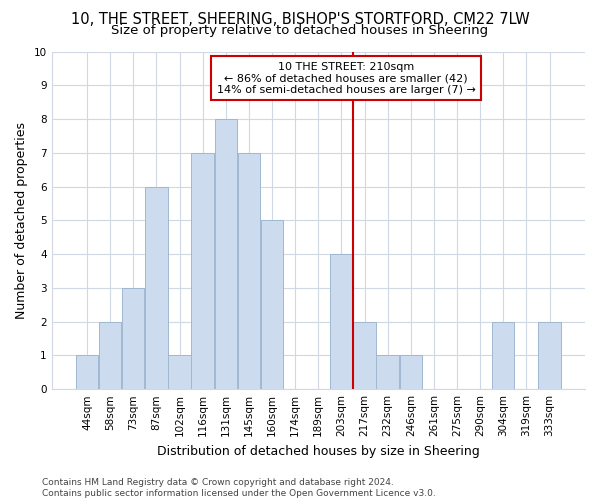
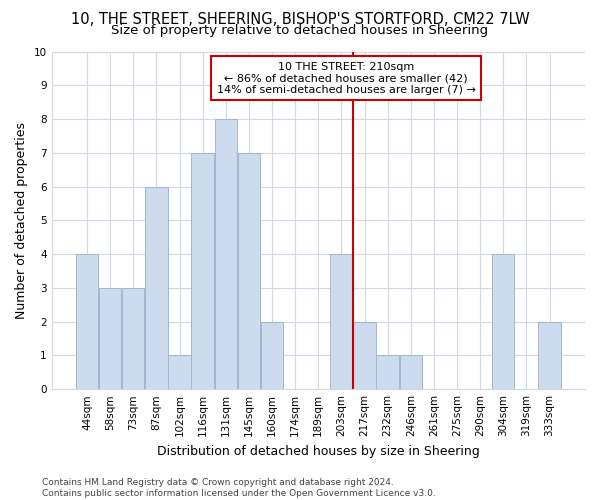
44sqm: 1 -> 4
58sqm: 2 -> 3
160sqm: 5 -> 2
304sqm: 2 -> 4
